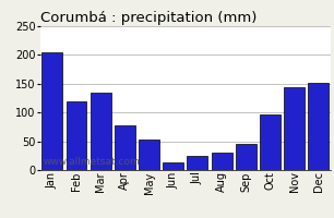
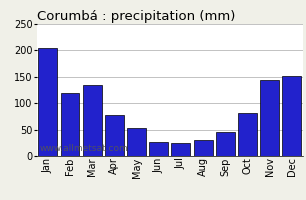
Jun: 14 -> 27
Oct: 96 -> 82
